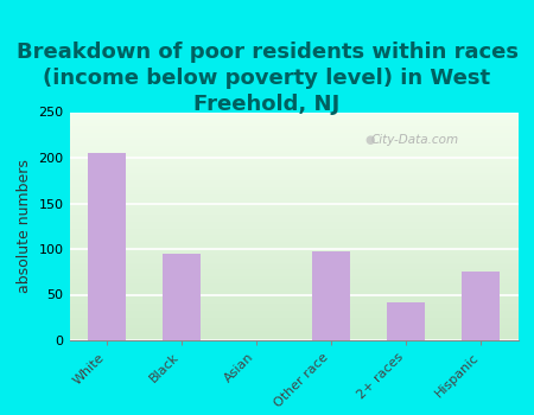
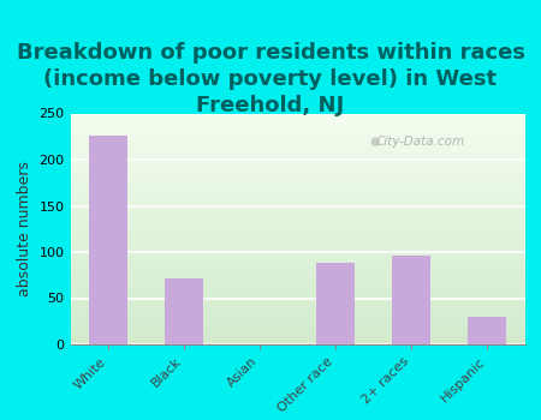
White: 205 -> 226
Black: 95 -> 72
Other race: 98 -> 88
2+ races: 42 -> 96
Hispanic: 75 -> 30
